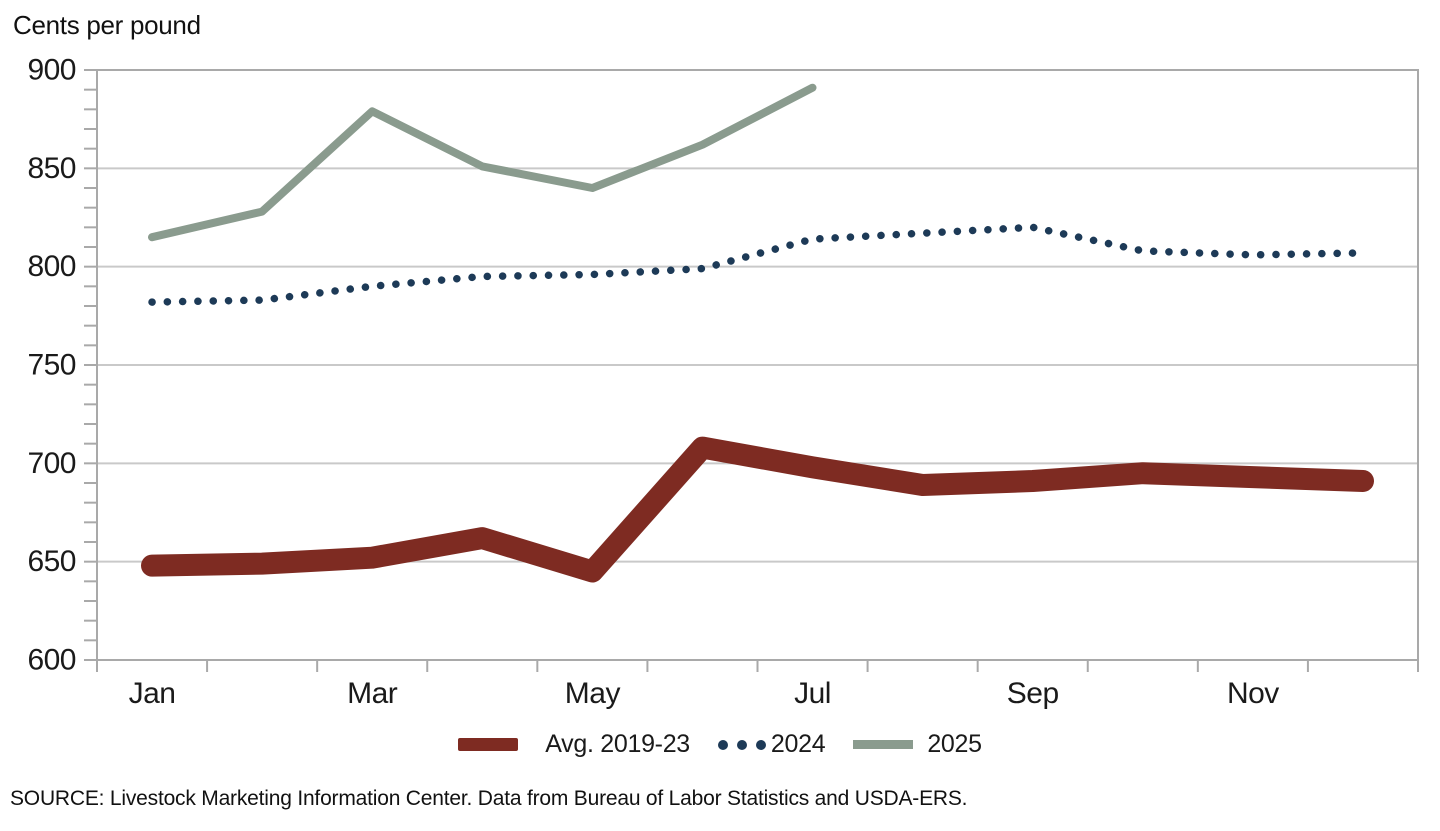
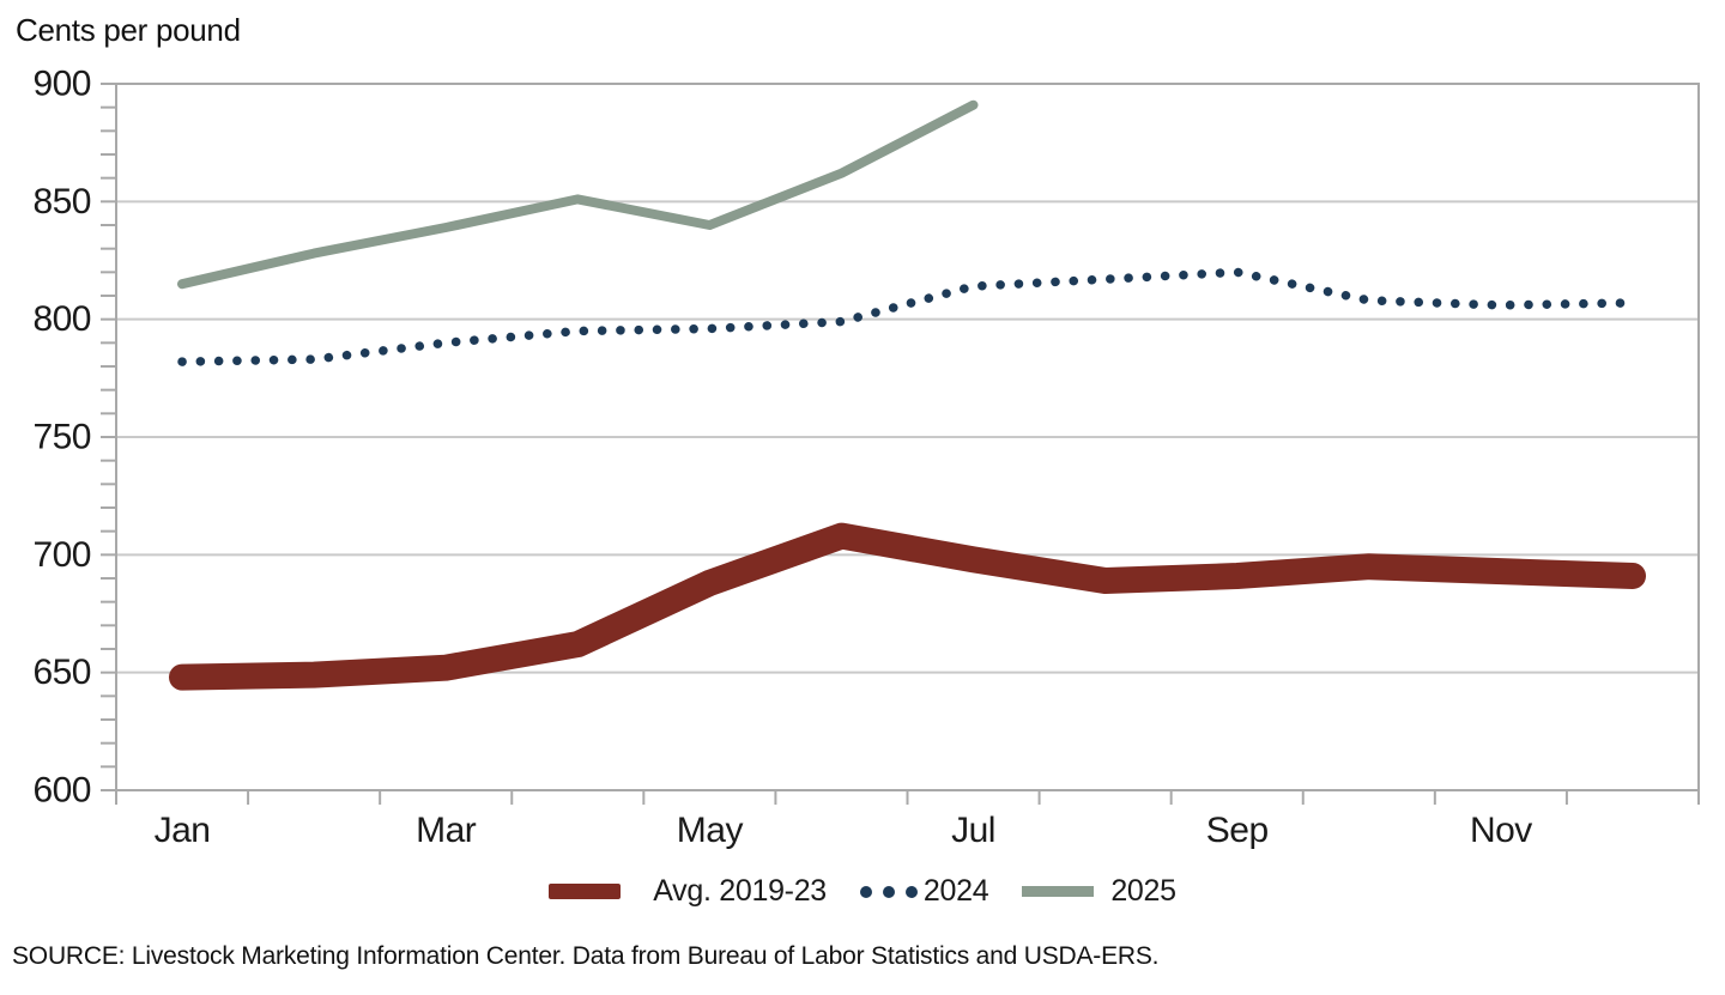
2025/Mar: 879 -> 839
Avg. 2019-23/May: 645 -> 688
